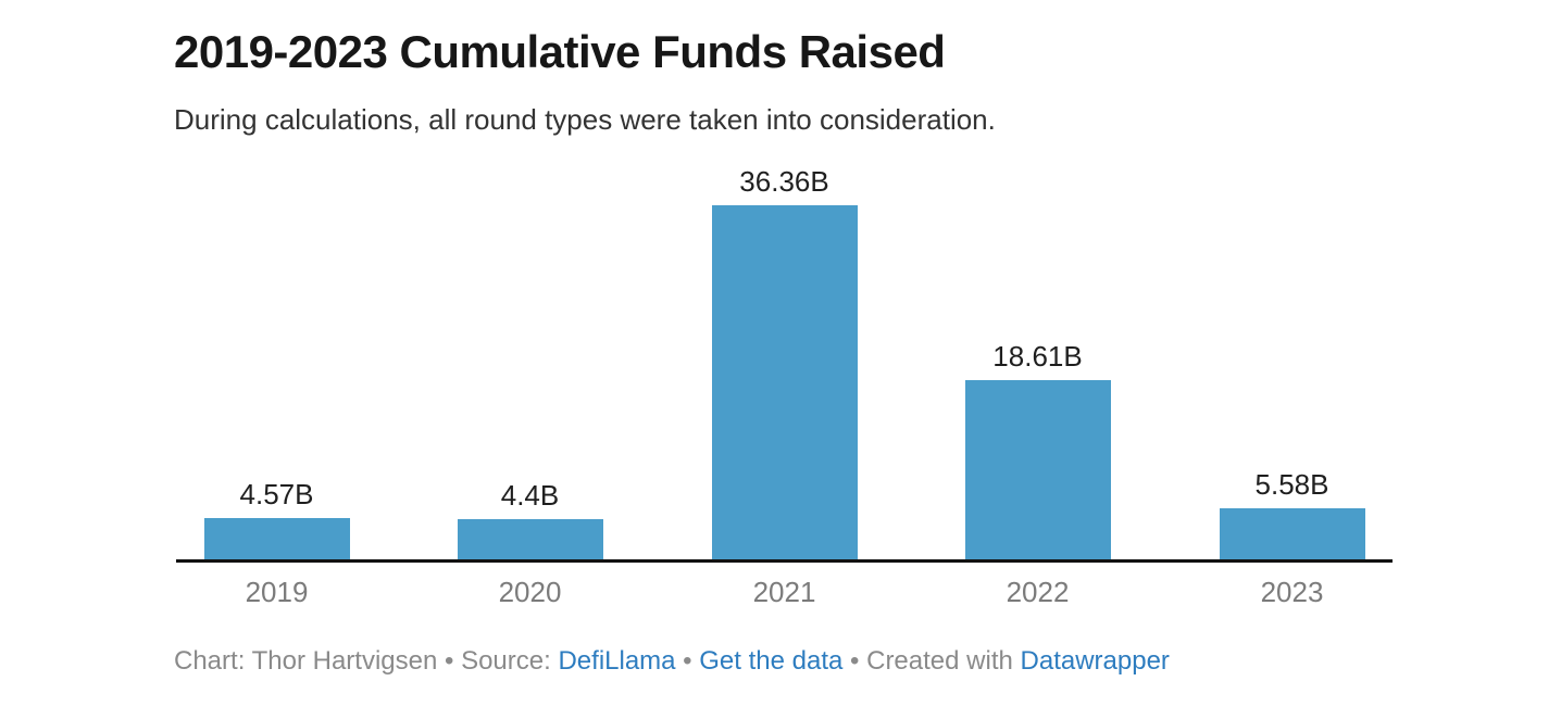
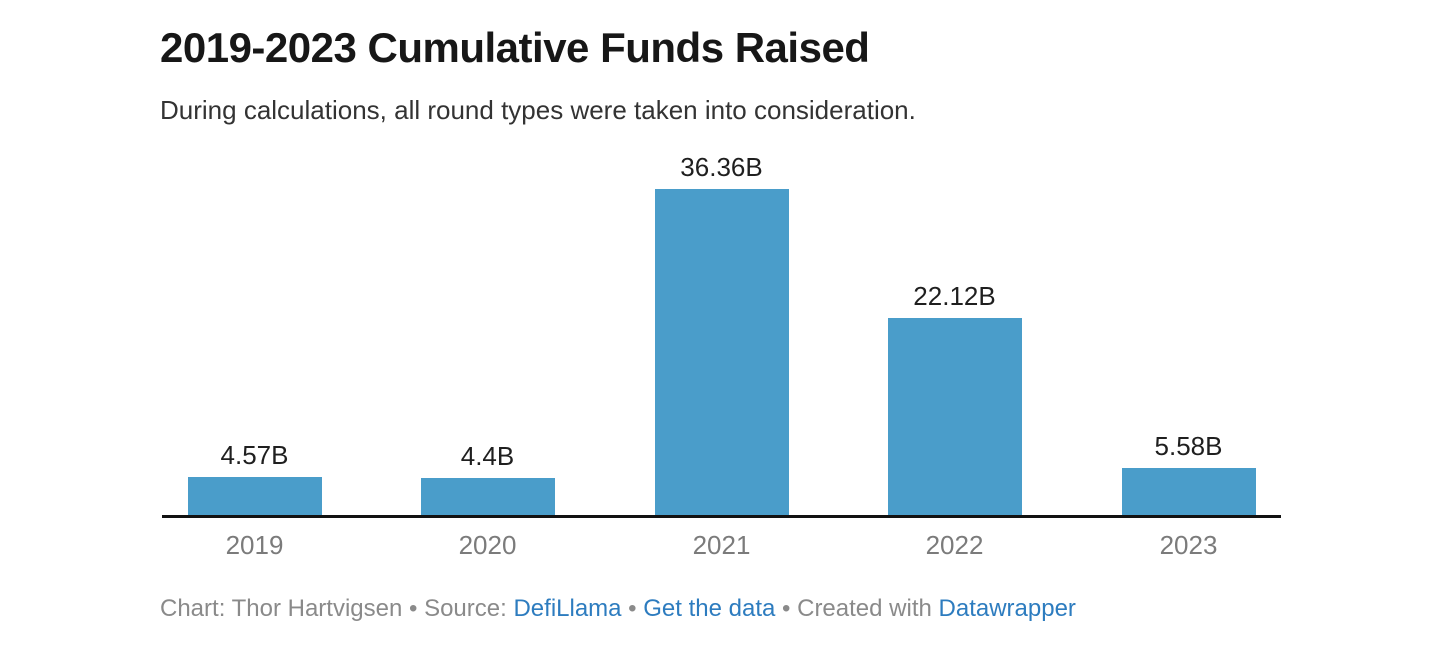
2022: 18.61B -> 22.12B
